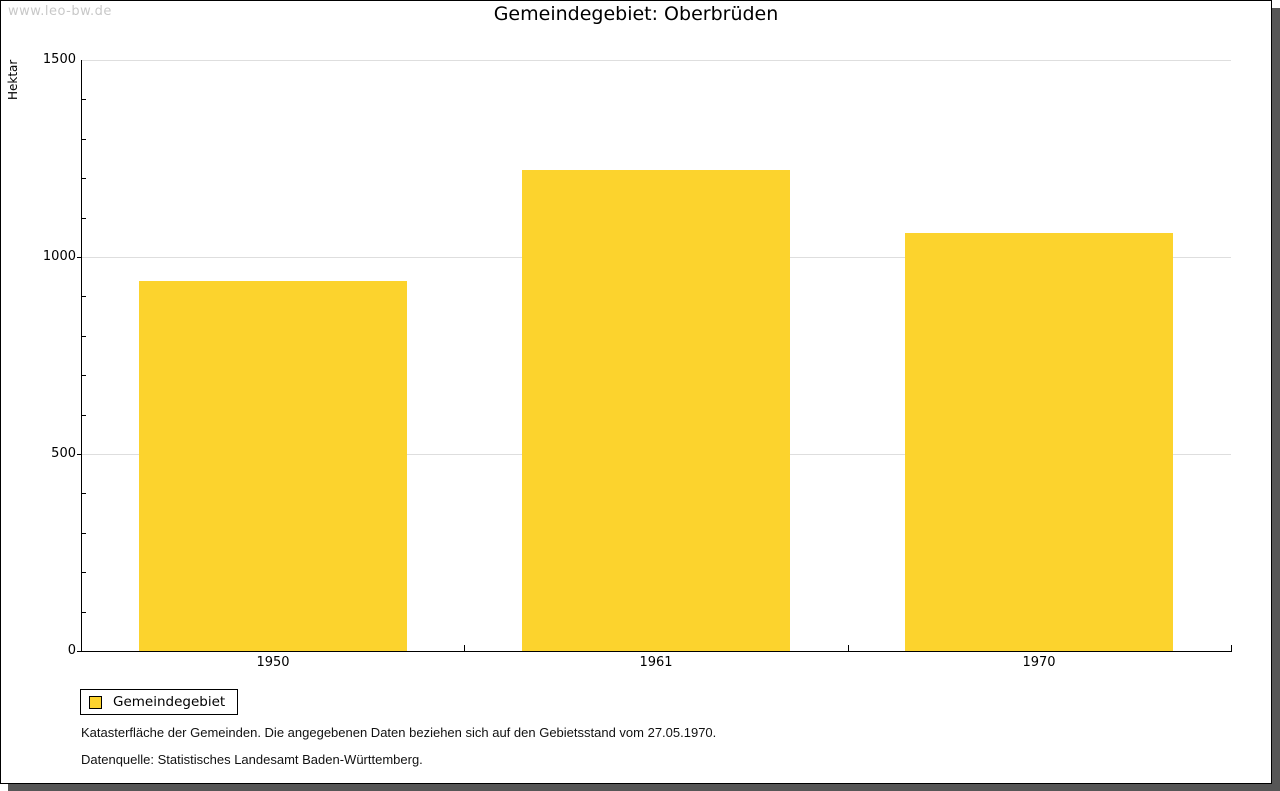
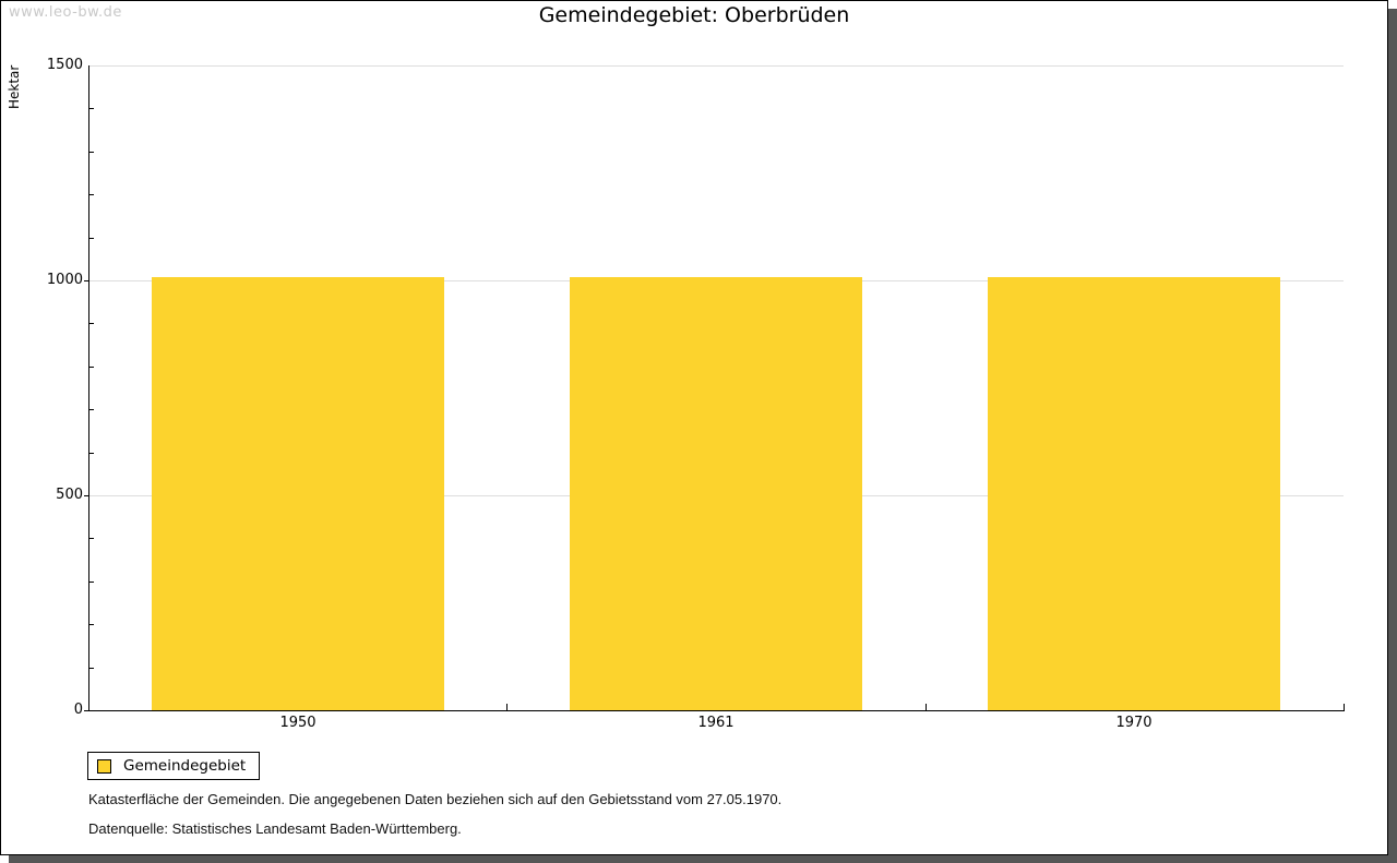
1950: 940 -> 1010
1961: 1220 -> 1010
1970: 1060 -> 1010
